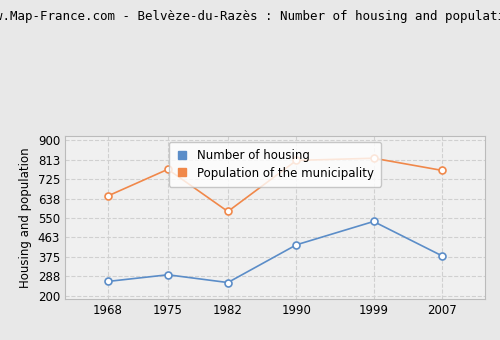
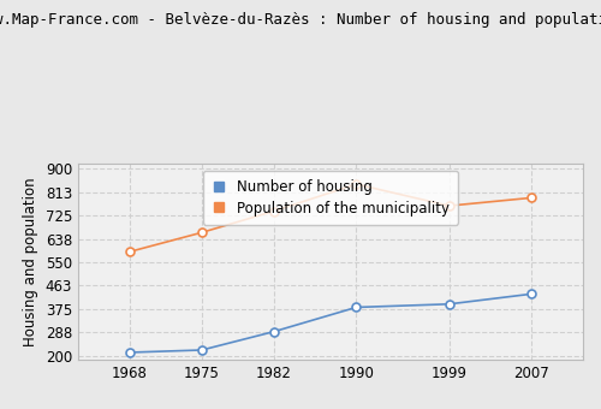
Number of housing/1968: 265 -> 213
Population of the municipality/1968: 650 -> 590
Number of housing/1975: 295 -> 222
Population of the municipality/1975: 770 -> 662
Number of housing/1982: 260 -> 291
Population of the municipality/1982: 580 -> 742
Number of housing/1990: 430 -> 382
Population of the municipality/1990: 810 -> 843
Number of housing/1999: 535 -> 394
Population of the municipality/1999: 820 -> 762
Number of housing/2007: 380 -> 432
Population of the municipality/2007: 765 -> 792
